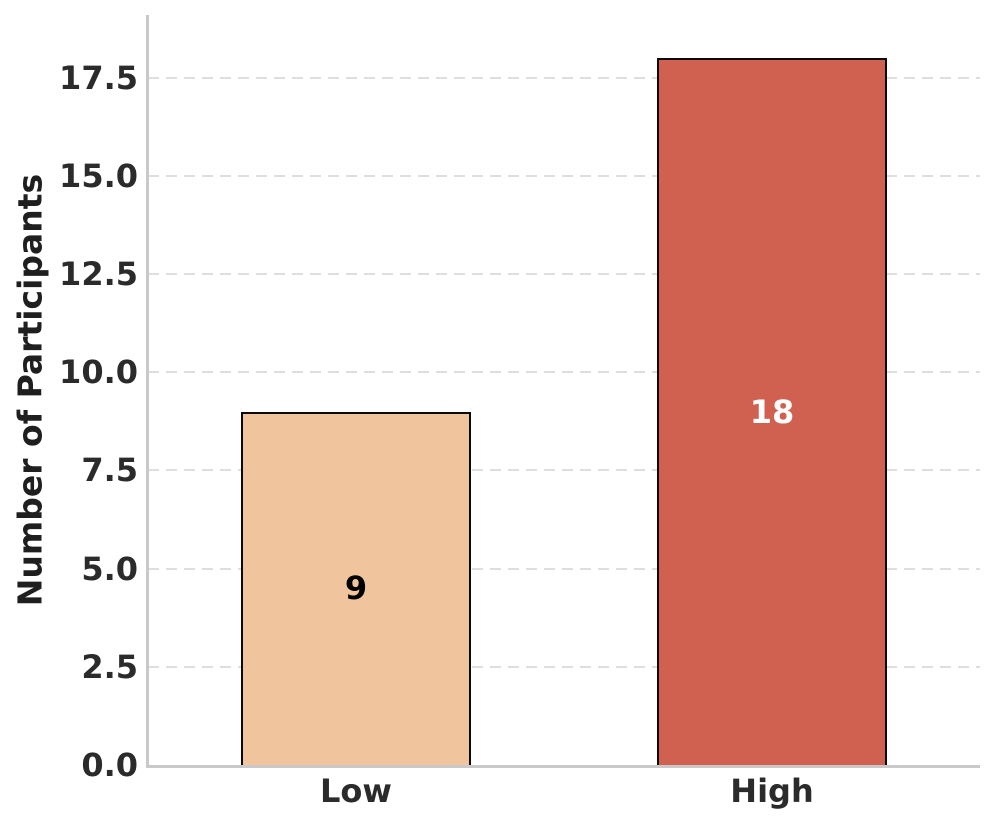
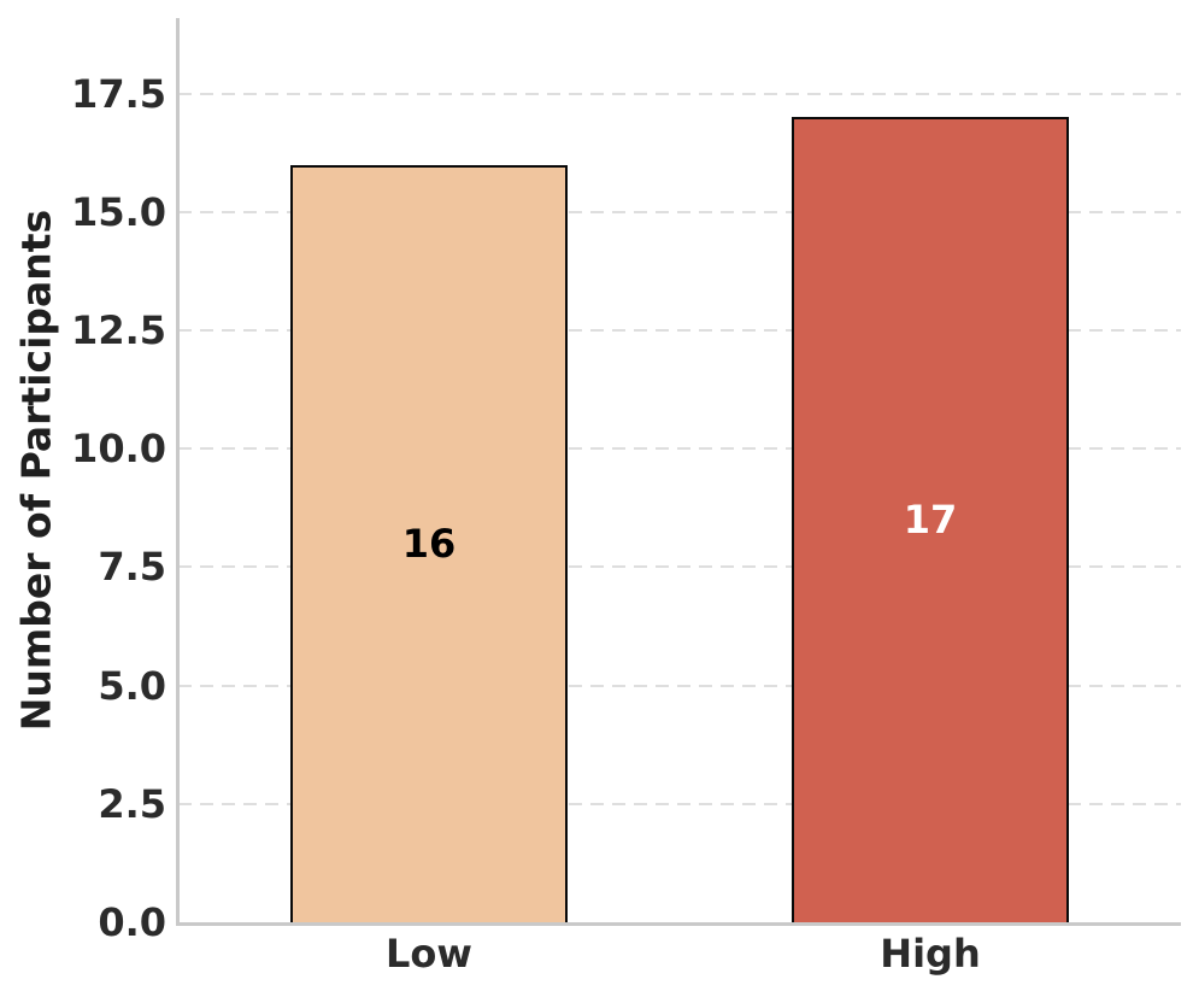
Low: 9 -> 16
High: 18 -> 17
